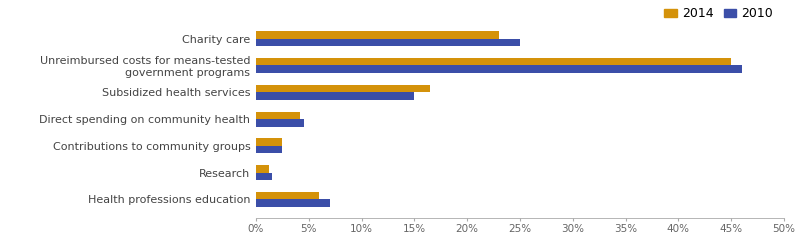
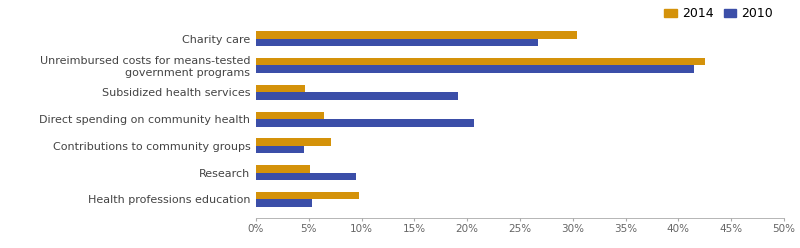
2014/Charity care: 23.0% -> 30.4%
2010/Charity care: 25.0% -> 26.7%
2014/Unreimbursed costs for means-tested government programs: 45.0% -> 42.5%
2010/Unreimbursed costs for means-tested government programs: 46.0% -> 41.5%
2014/Subsidized health services: 16.5% -> 4.6%
2010/Subsidized health services: 15.0% -> 19.1%
2014/Direct spending on community health: 4.2% -> 6.4%
2010/Direct spending on community health: 4.5% -> 20.6%
2014/Contributions to community groups: 2.5% -> 7.1%
2010/Contributions to community groups: 2.5% -> 4.5%
2014/Research: 1.2% -> 5.1%
2010/Research: 1.5% -> 9.5%
2014/Health professions education: 6.0% -> 9.8%
2010/Health professions education: 7.0% -> 5.3%
